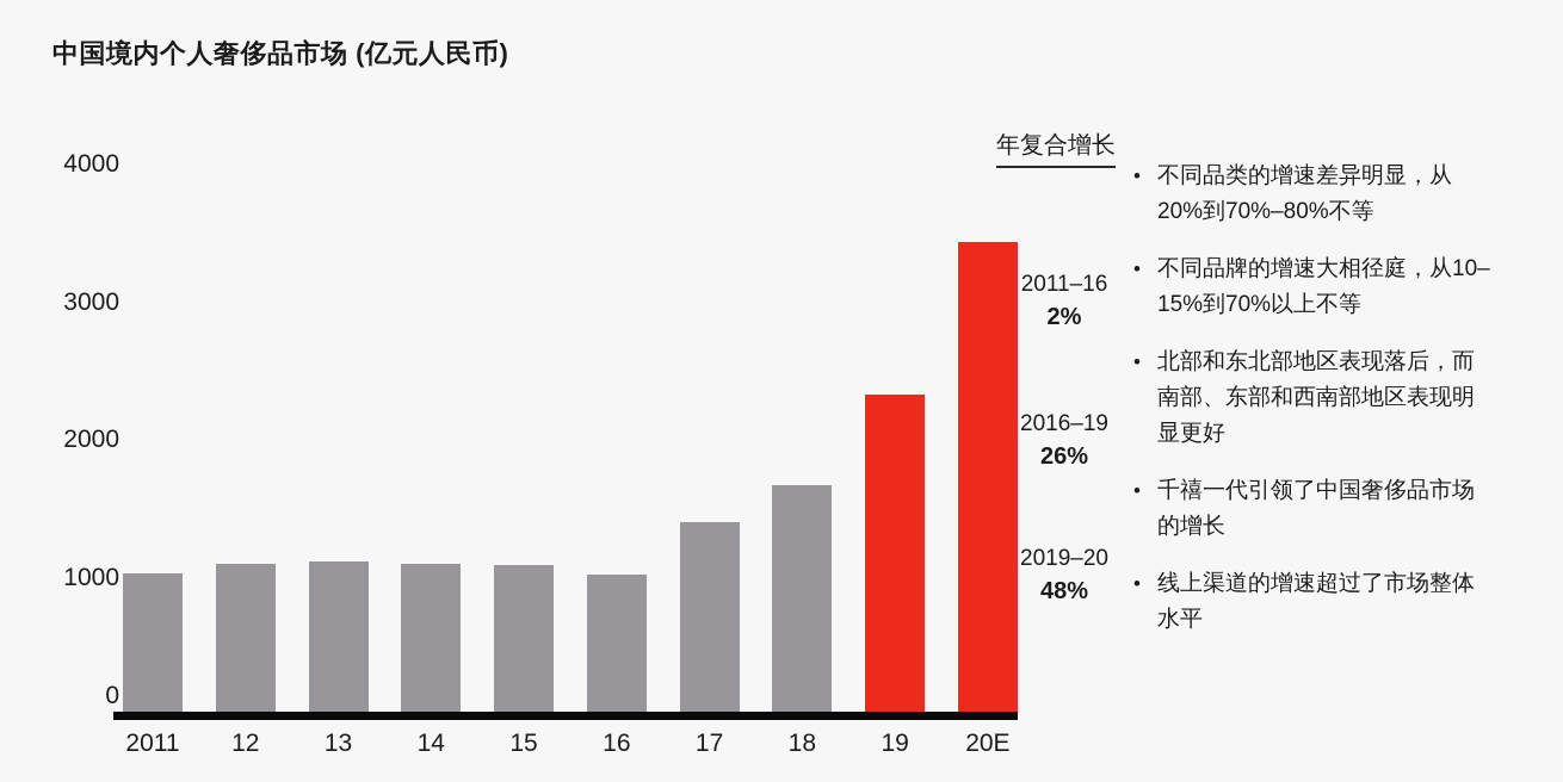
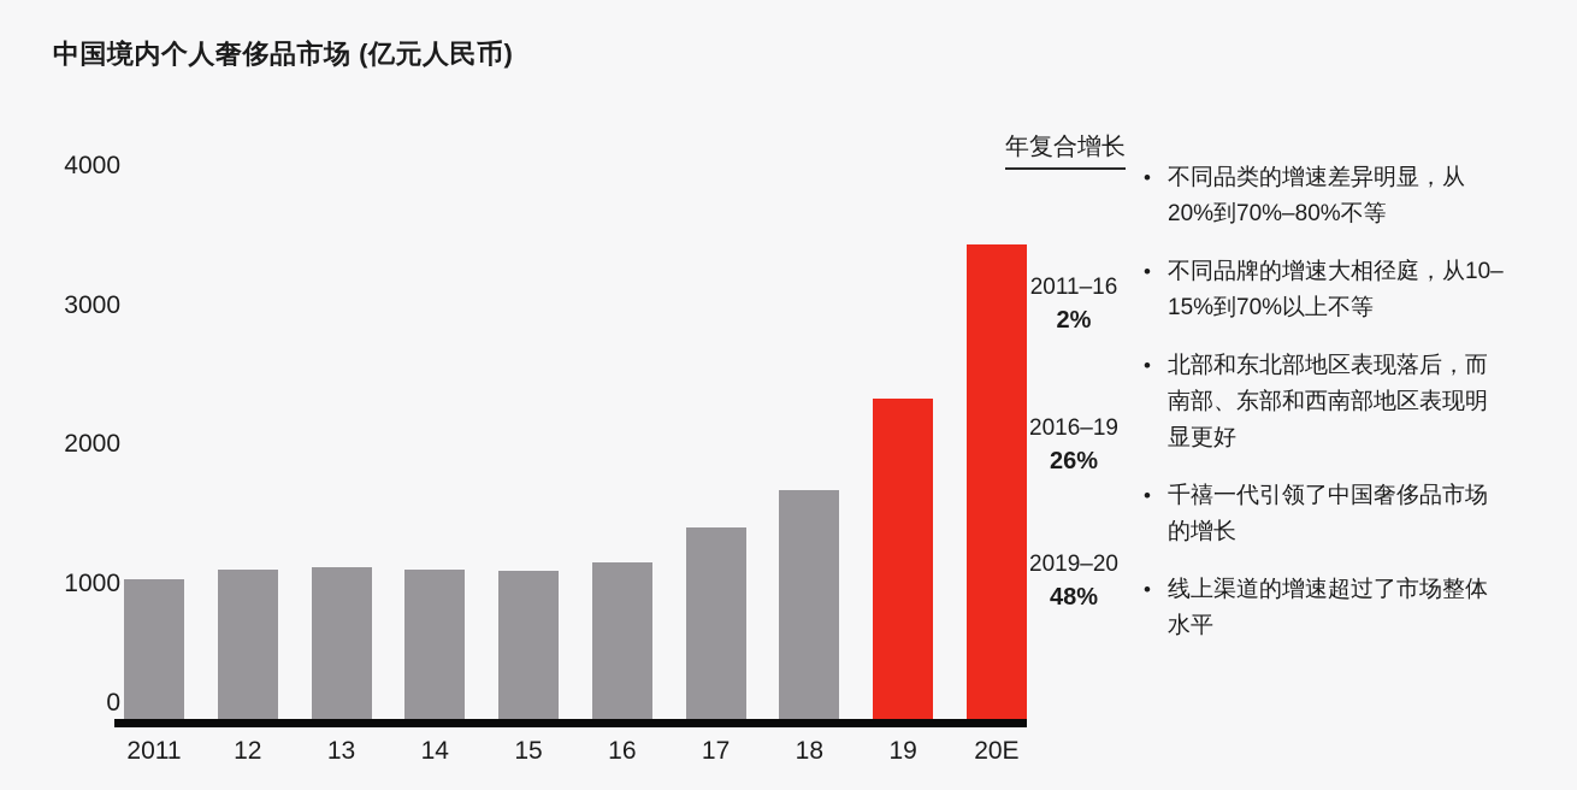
16: 1020 -> 1150
